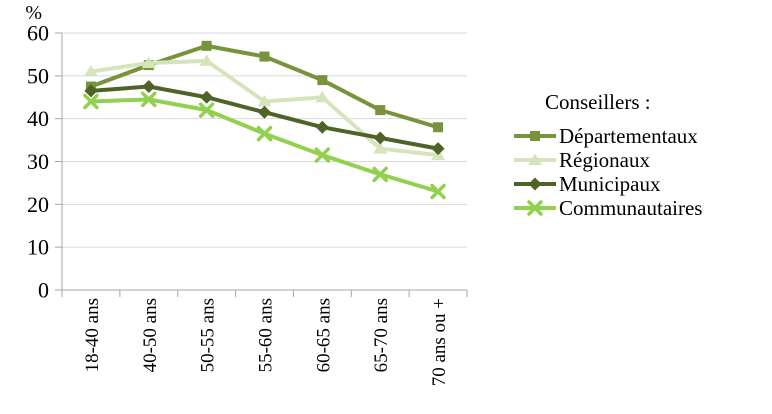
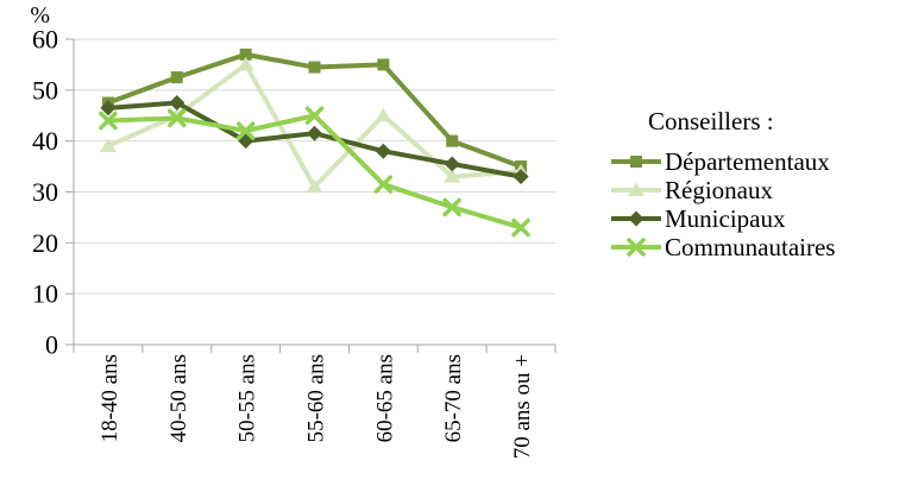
Régionaux/18-40 ans: 51 -> 39
Régionaux/40-50 ans: 53 -> 45
Régionaux/50-55 ans: 54 -> 55
Municipaux/50-55 ans: 45 -> 40
Régionaux/55-60 ans: 44 -> 31
Communautaires/55-60 ans: 36 -> 45
Départementaux/60-65 ans: 49 -> 55
Départementaux/65-70 ans: 42 -> 40
Départementaux/70 ans ou +: 38 -> 35
Régionaux/70 ans ou +: 32 -> 34
